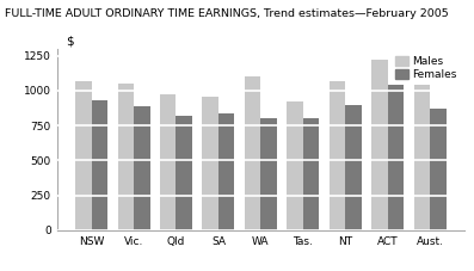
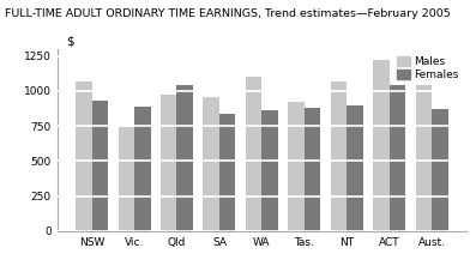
Males/Vic.: 1060 -> 740
Females/Qld: 820 -> 1040
Females/WA: 800 -> 860
Females/Tas.: 800 -> 880
